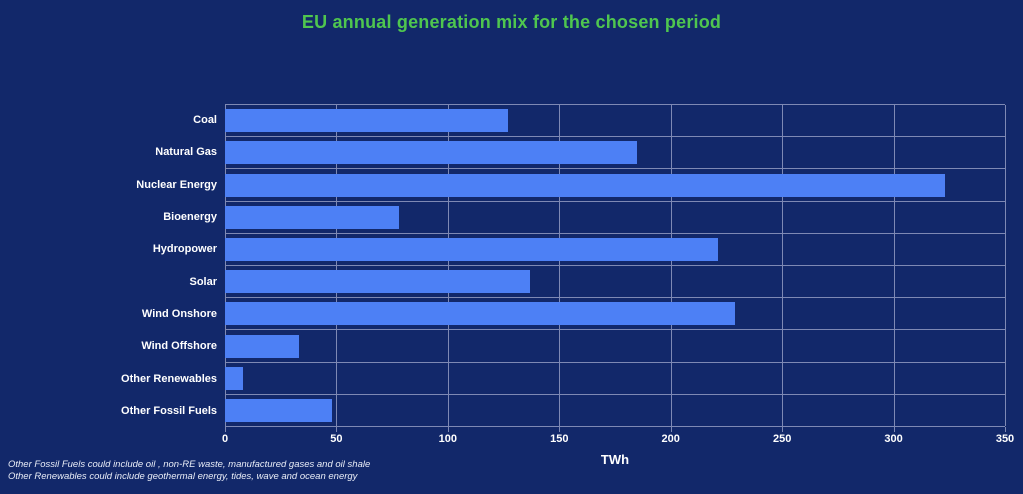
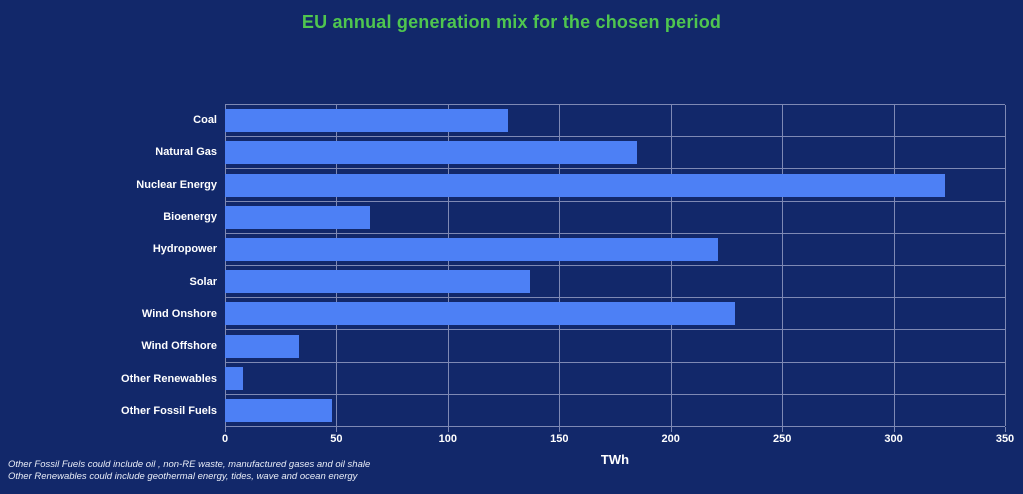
Bioenergy: 78 -> 65
